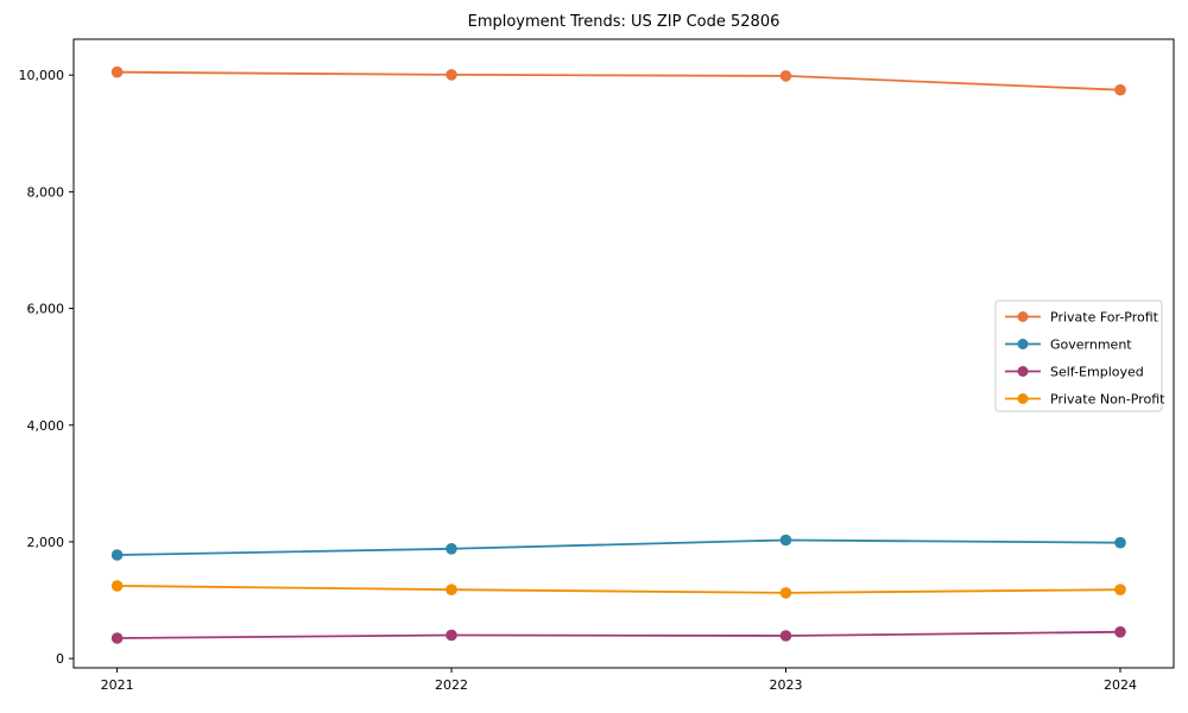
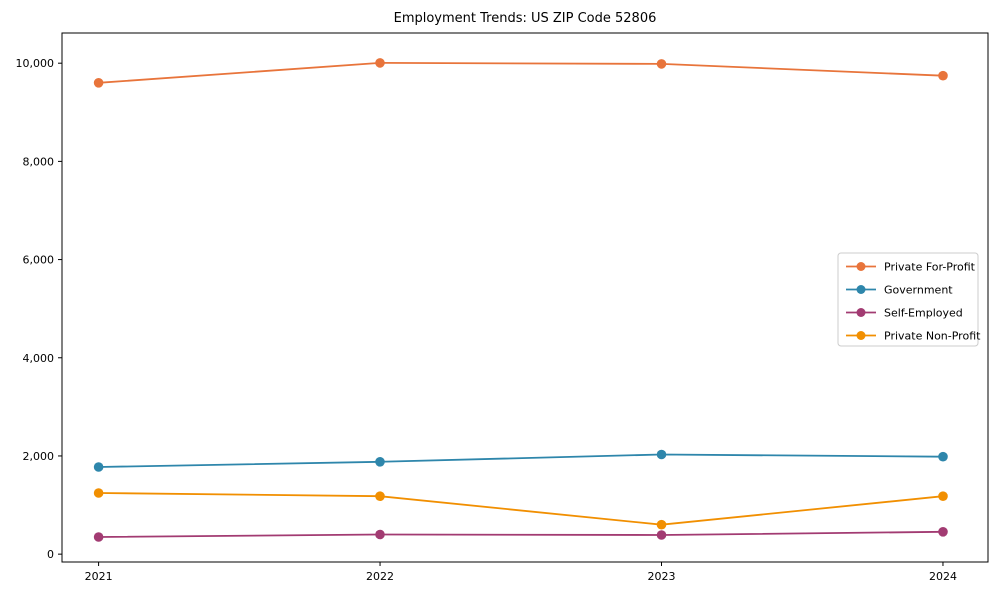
Private For-Profit/2021: 10000 -> 9600
Private Non-Profit/2023: 1100 -> 600
